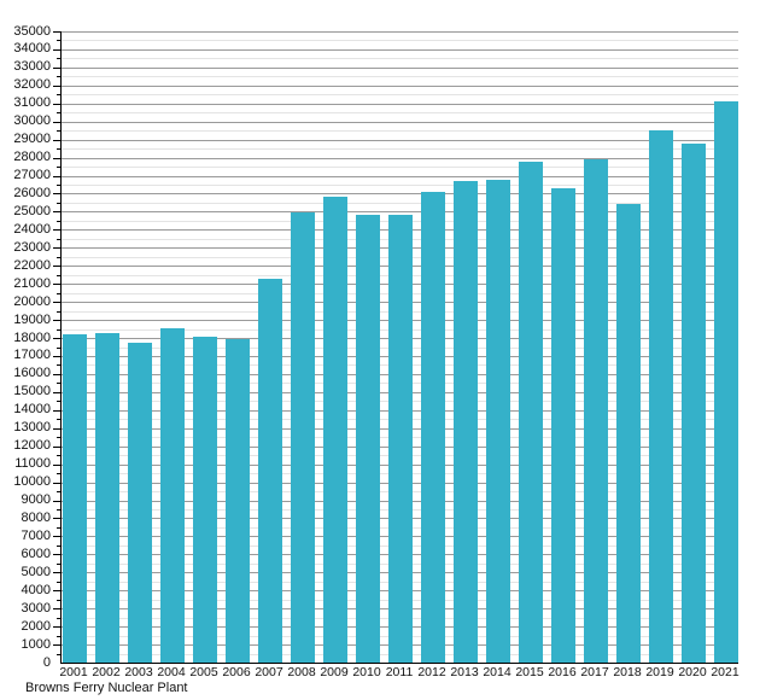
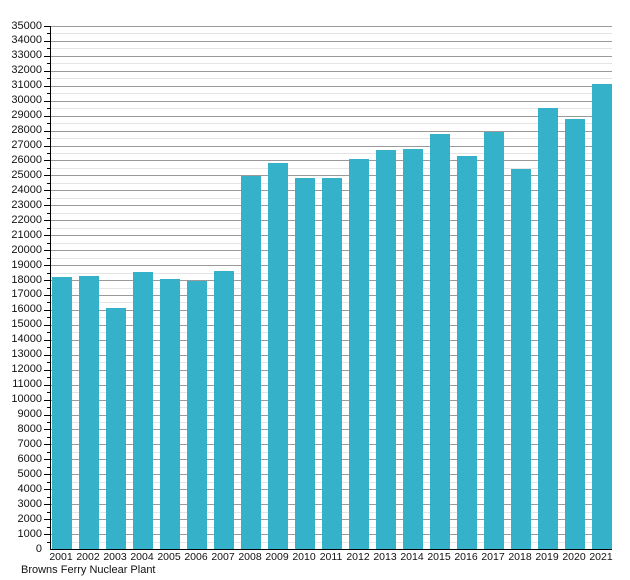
2003: 17800 -> 16100
2007: 21300 -> 18600
